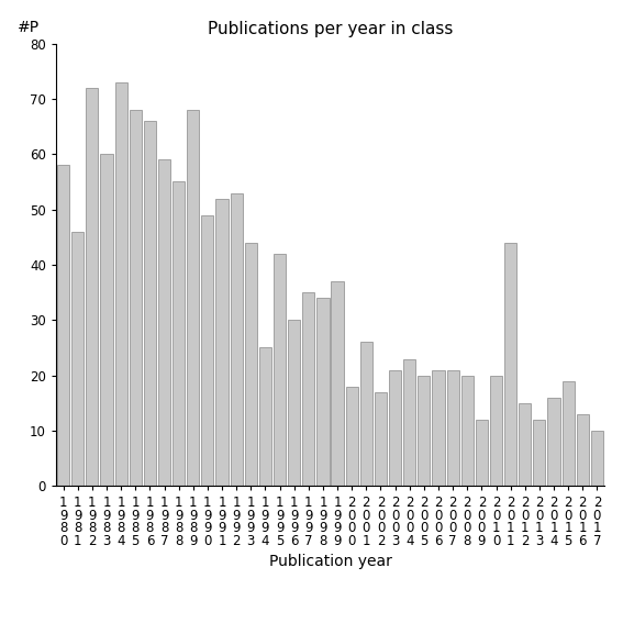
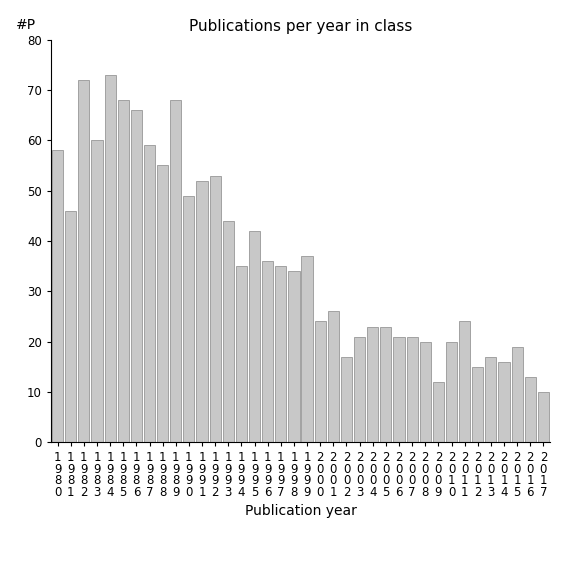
1 9 9 4: 25 -> 35
1 9 9 6: 30 -> 36
2 0 0 0: 18 -> 24
2 0 0 5: 20 -> 23
2 0 1 1: 44 -> 24
2 0 1 3: 12 -> 17
